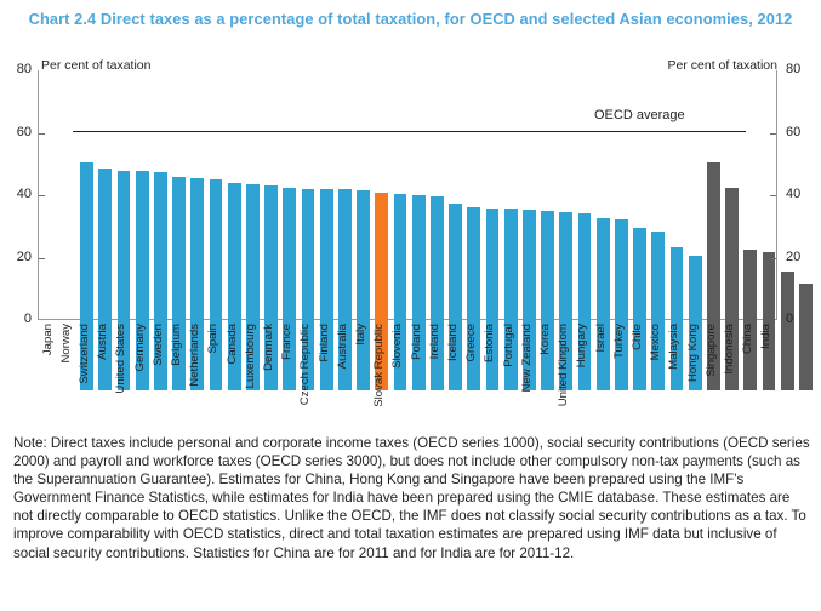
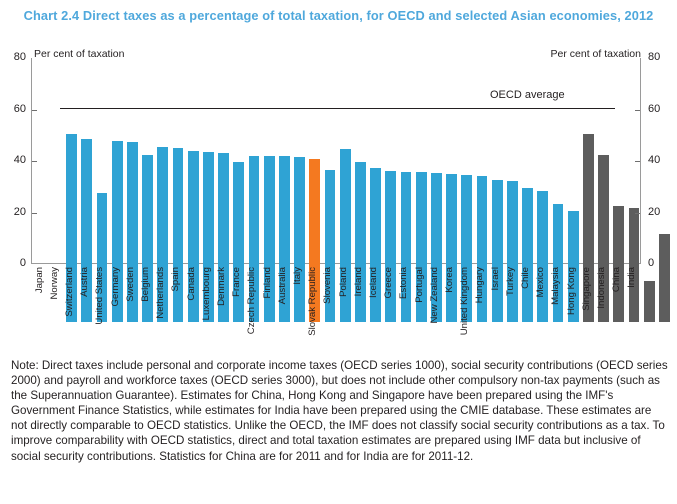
Switzerland: 70 -> 50
Germany: 68 -> 65
Luxembourg: 65 -> 62
Italy: 63 -> 59
Slovak Republic: 62 -> 67
China: 38 -> 16
